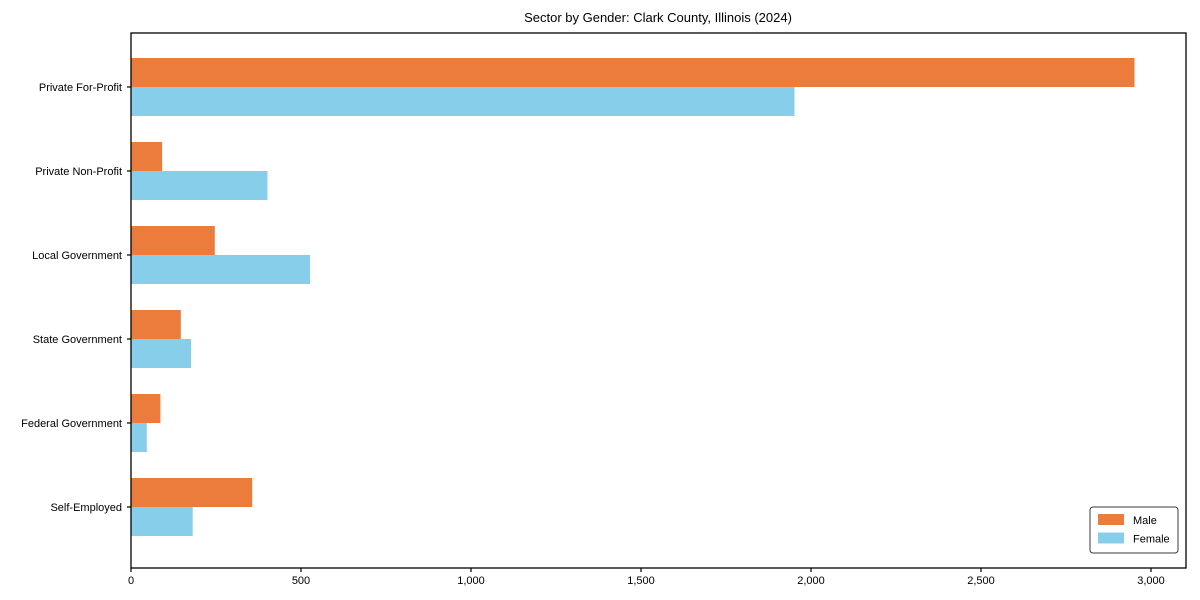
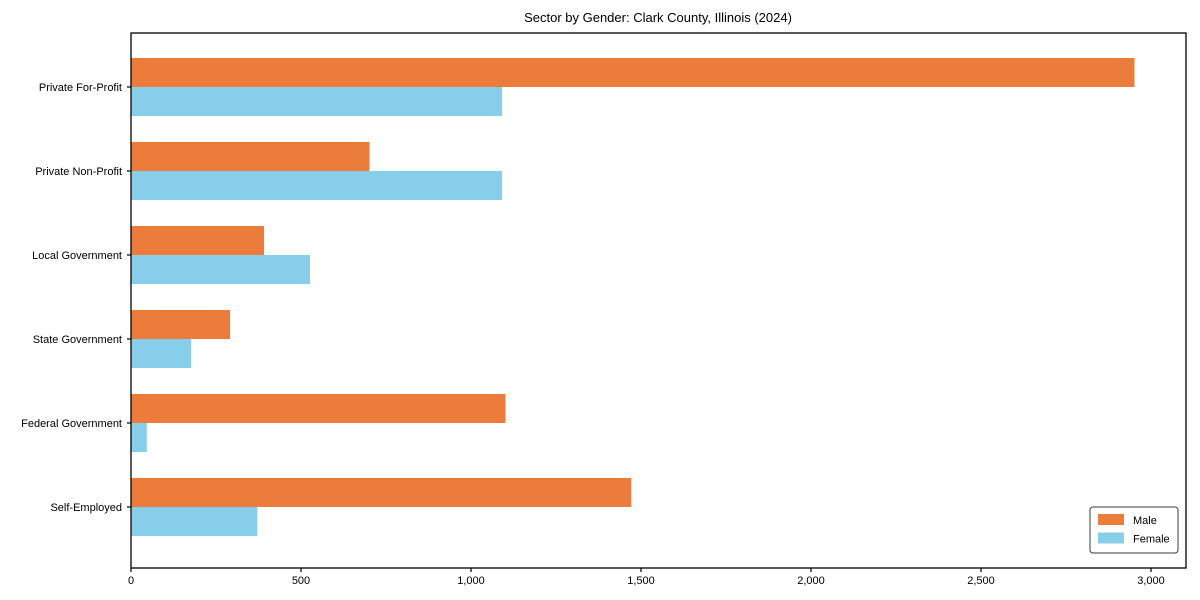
Female/Private For-Profit: 1950 -> 1090
Male/Private Non-Profit: 90 -> 700
Female/Private Non-Profit: 400 -> 1090
Male/Local Government: 240 -> 390
Male/State Government: 140 -> 290
Male/Federal Government: 80 -> 1100
Male/Self-Employed: 360 -> 1470
Female/Self-Employed: 180 -> 370
